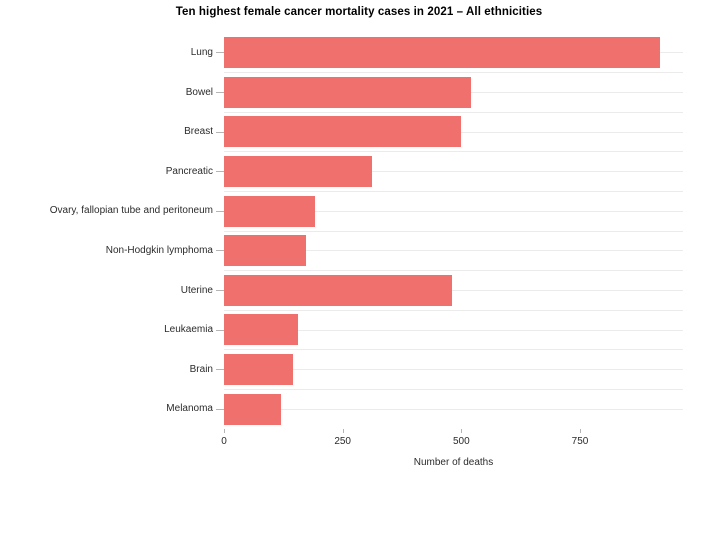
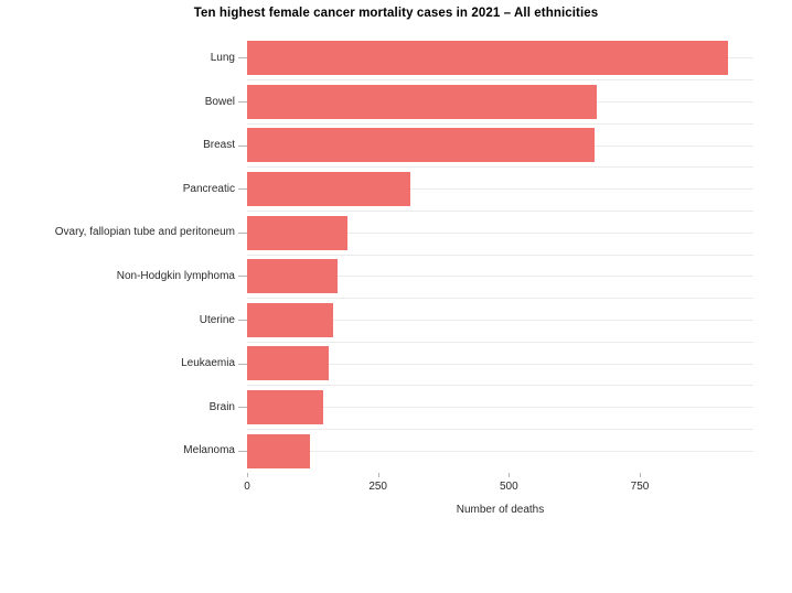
Bowel: 520 -> 670
Breast: 500 -> 660
Uterine: 480 -> 160
